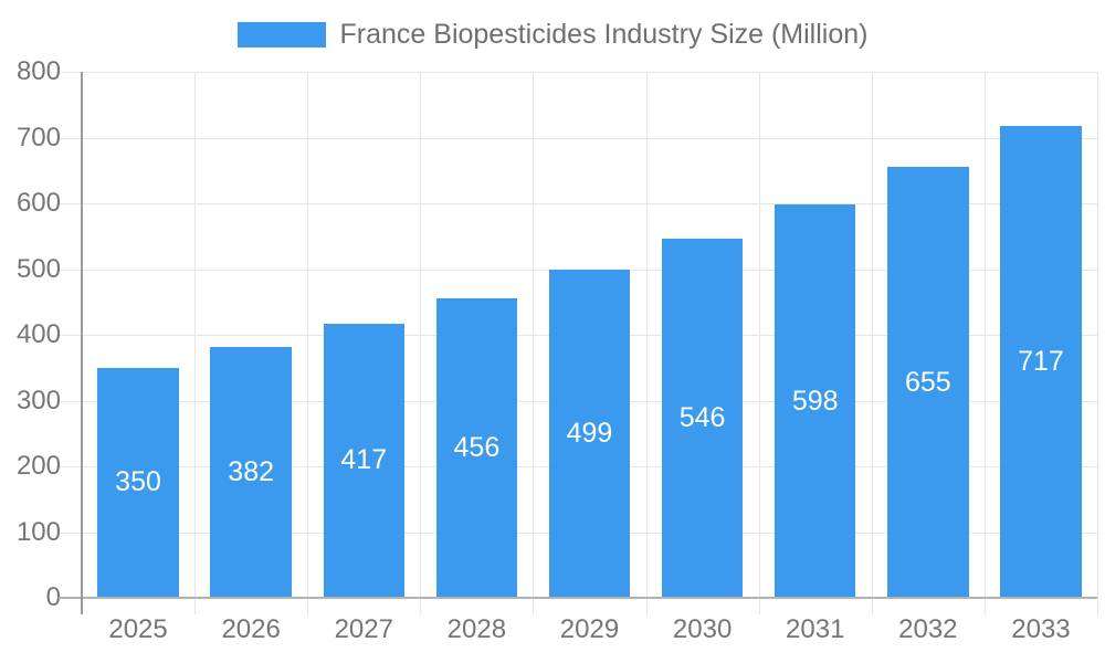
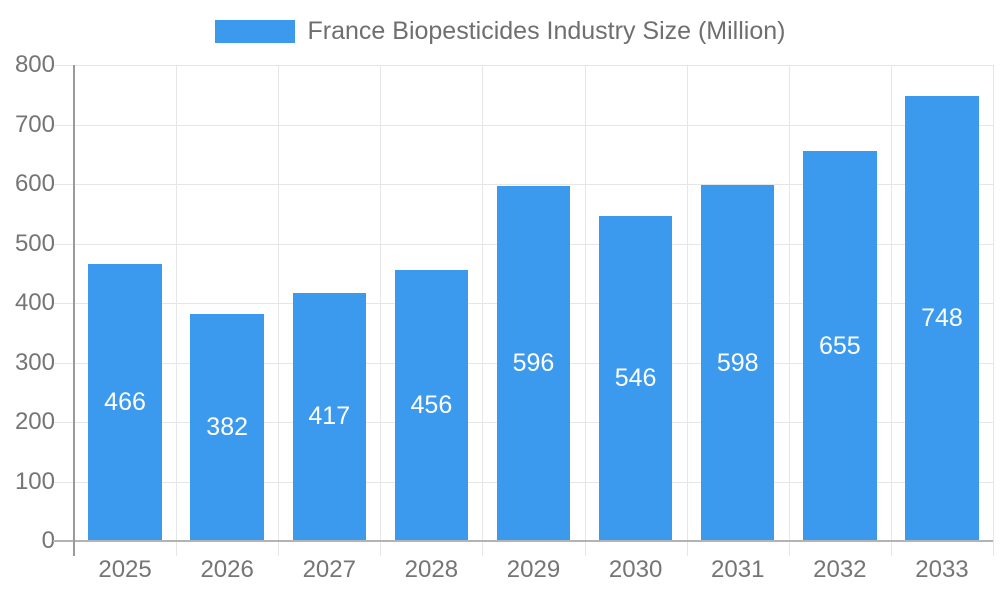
2025: 350 -> 466
2029: 499 -> 596
2033: 717 -> 748
